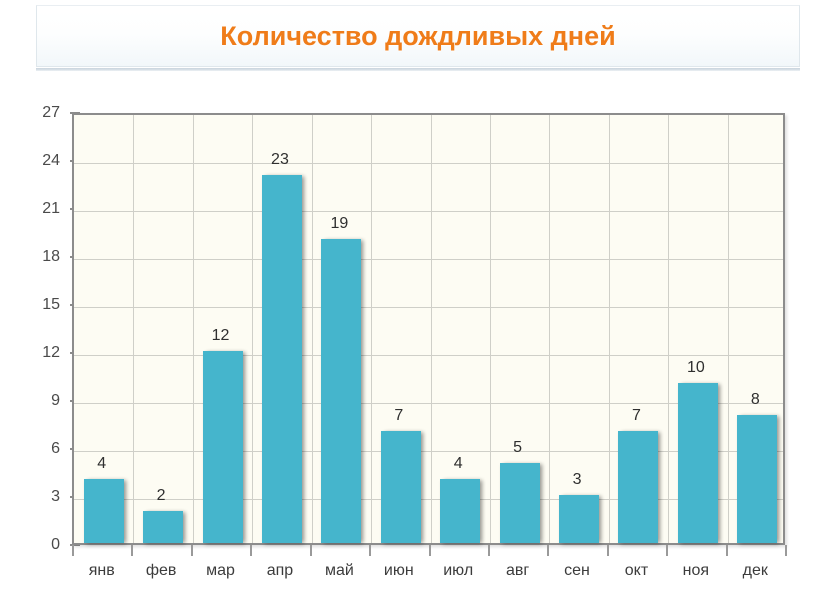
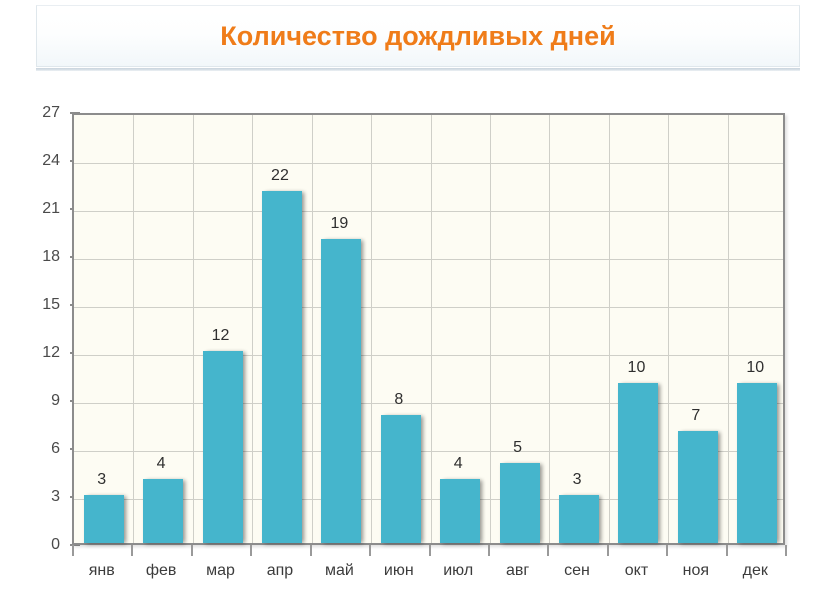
янв: 4 -> 3
фев: 2 -> 4
апр: 23 -> 22
июн: 7 -> 8
окт: 7 -> 10
ноя: 10 -> 7
дек: 8 -> 10
